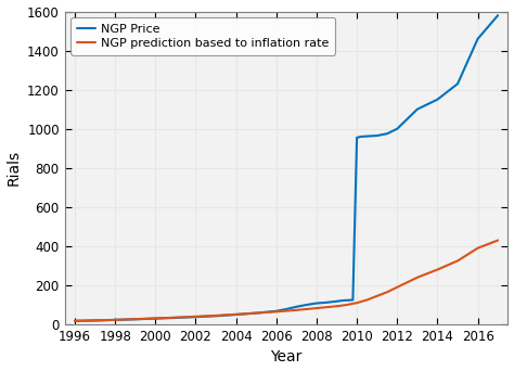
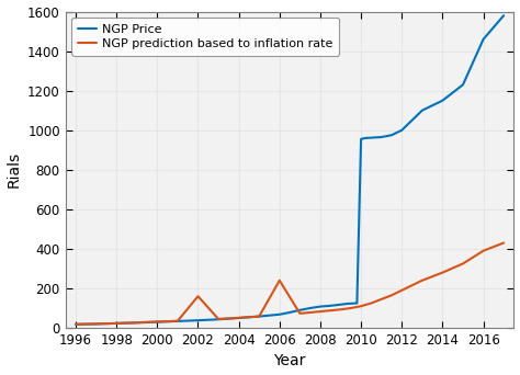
NGP prediction based to inflation rate/2002: 40 -> 160
NGP prediction based to inflation rate/2006: 60 -> 240
